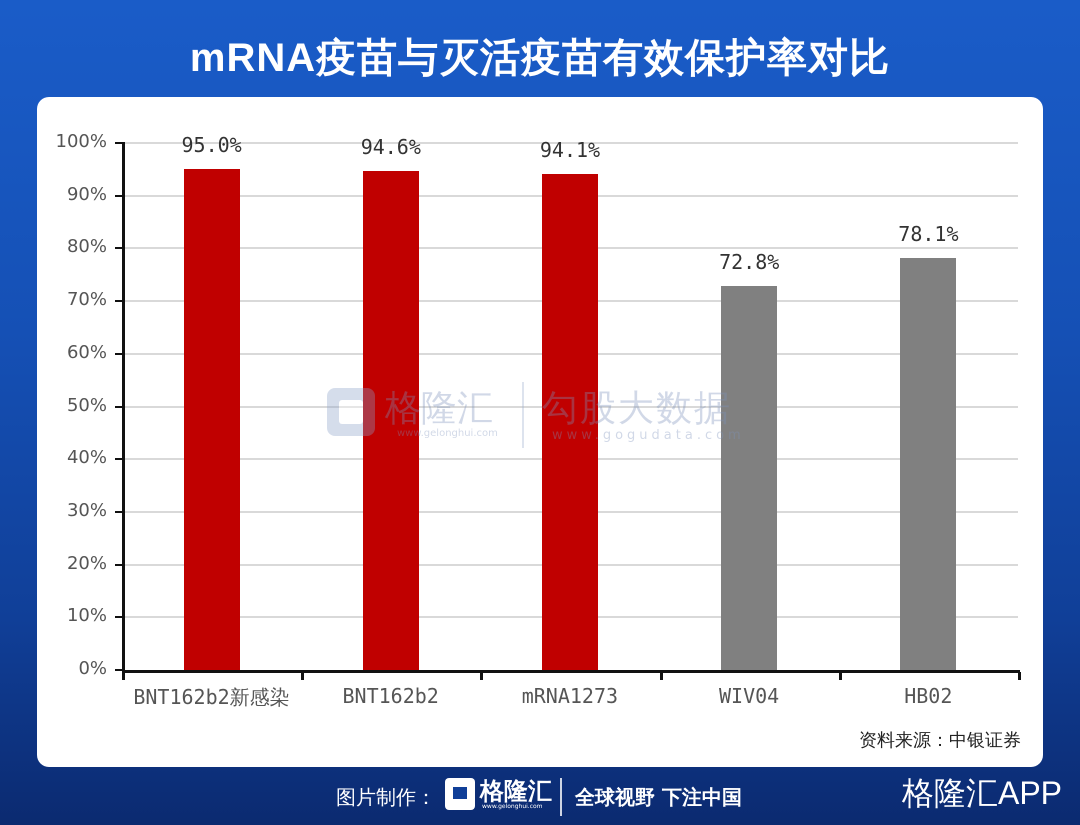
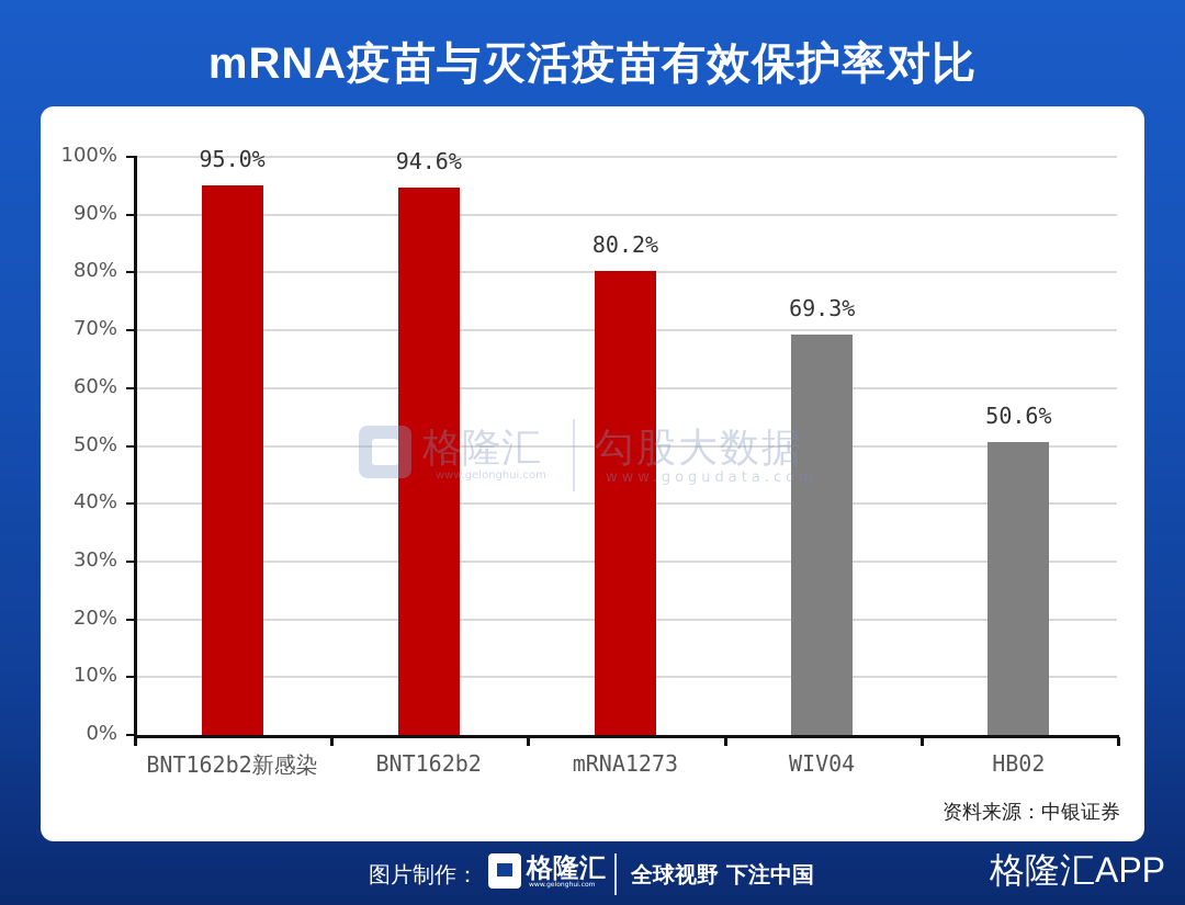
mRNA1273: 94.1% -> 80.2%
WIV04: 72.8% -> 69.3%
HB02: 78.1% -> 50.6%
